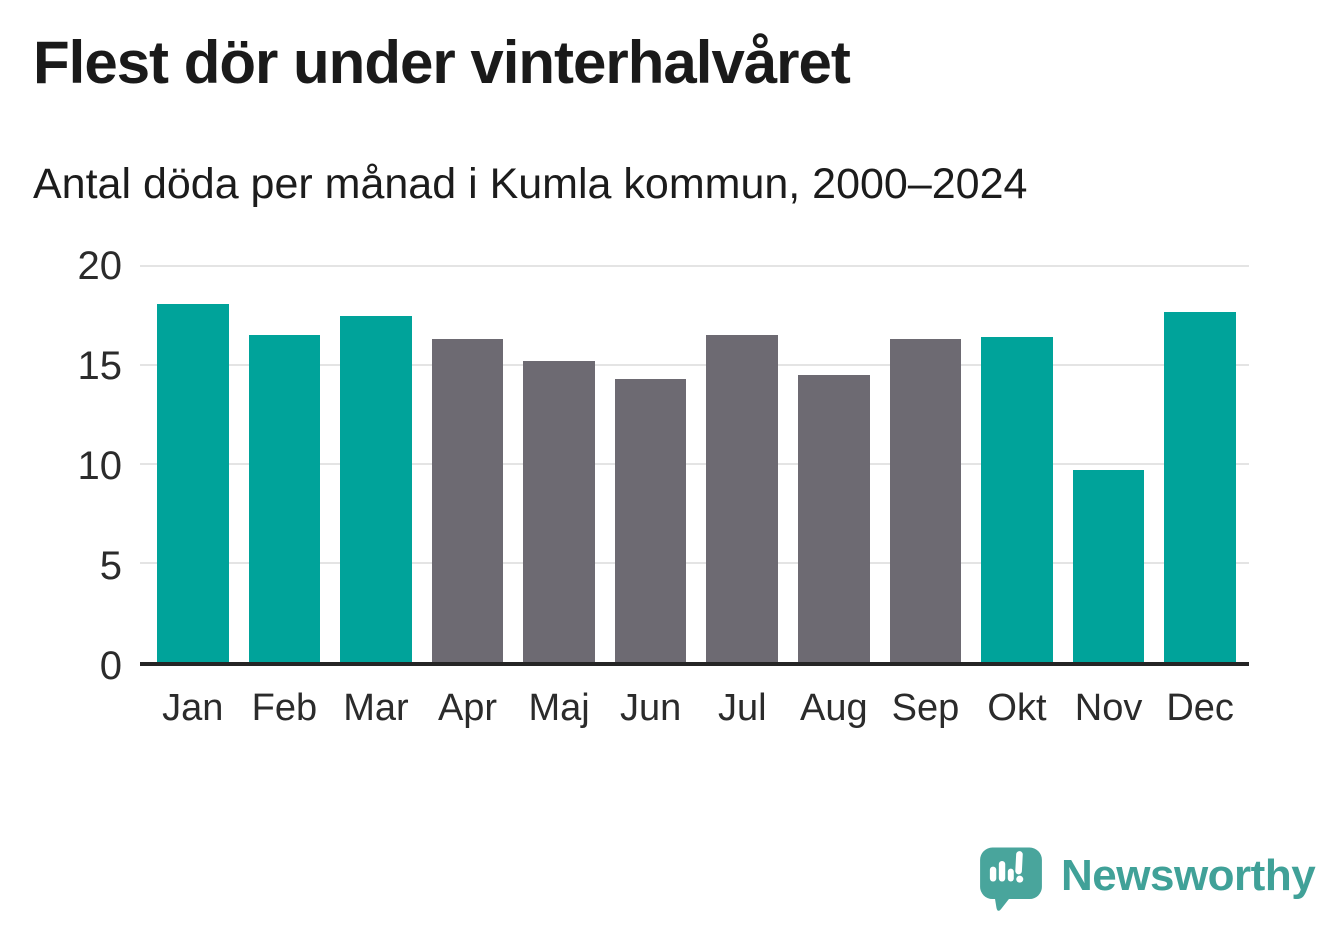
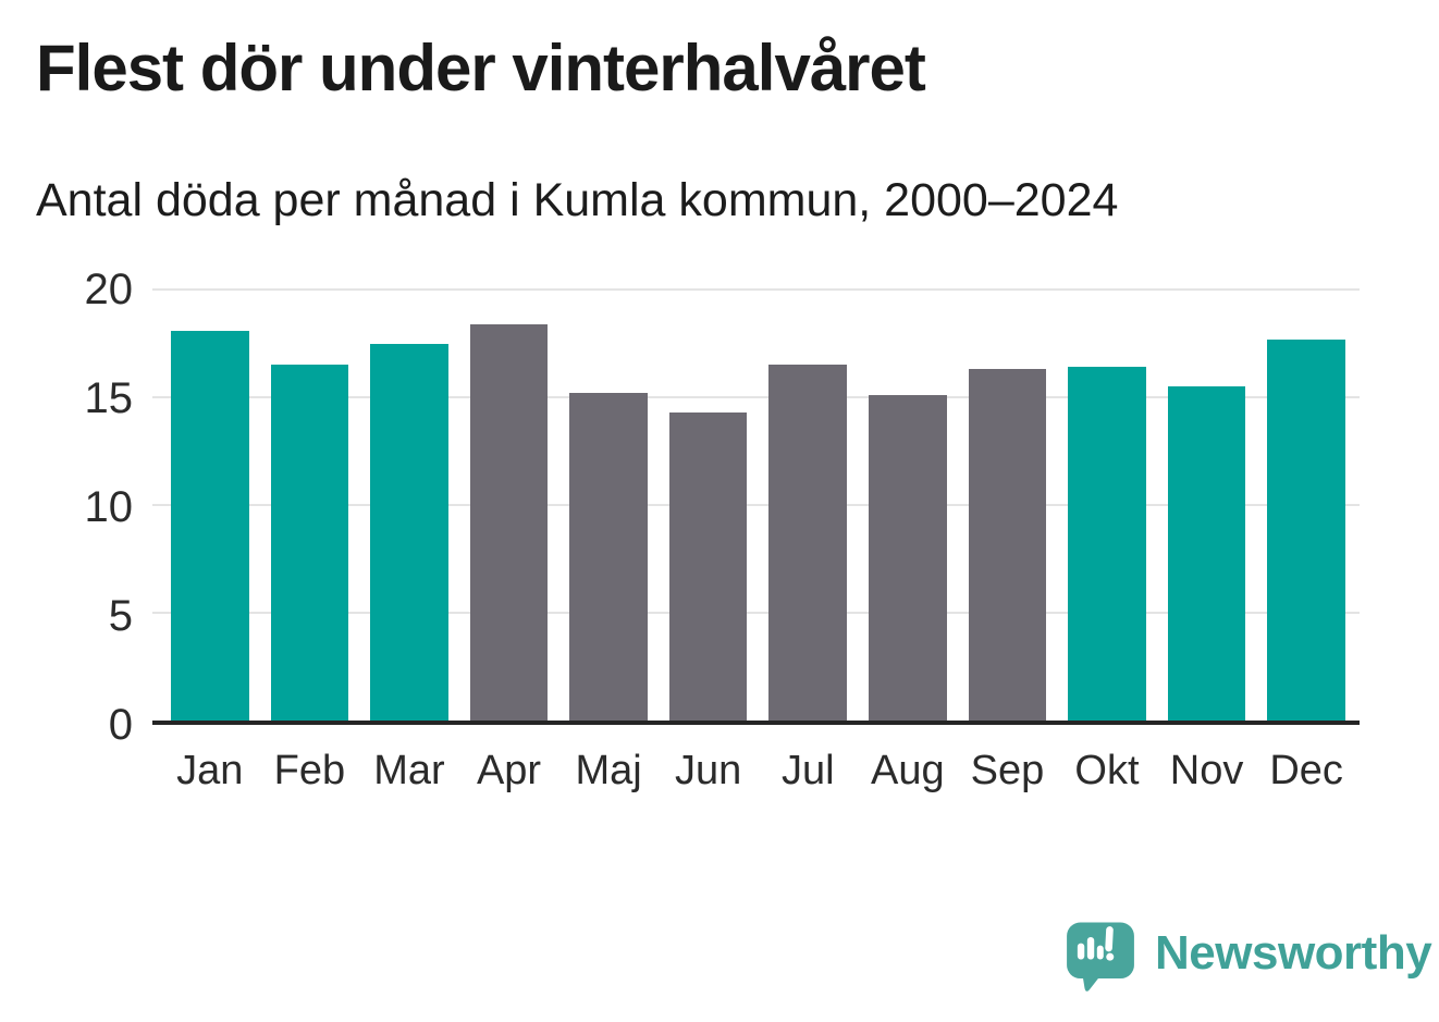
Apr: 16.3 -> 18.4
Aug: 14.5 -> 15.1
Nov: 9.7 -> 15.5
